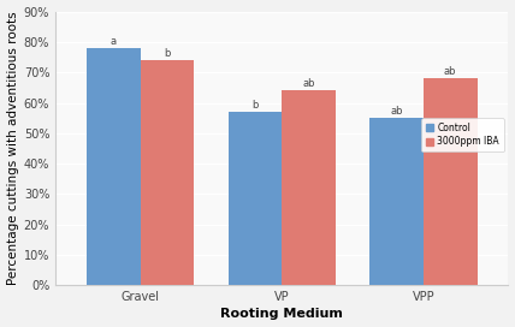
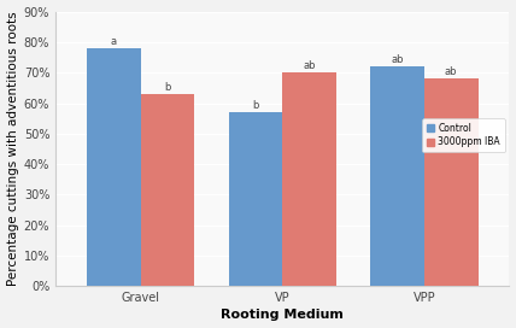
3000ppm IBA/Gravel: 74% -> 63%
3000ppm IBA/VP: 64% -> 70%
Control/VPP: 55% -> 72%
